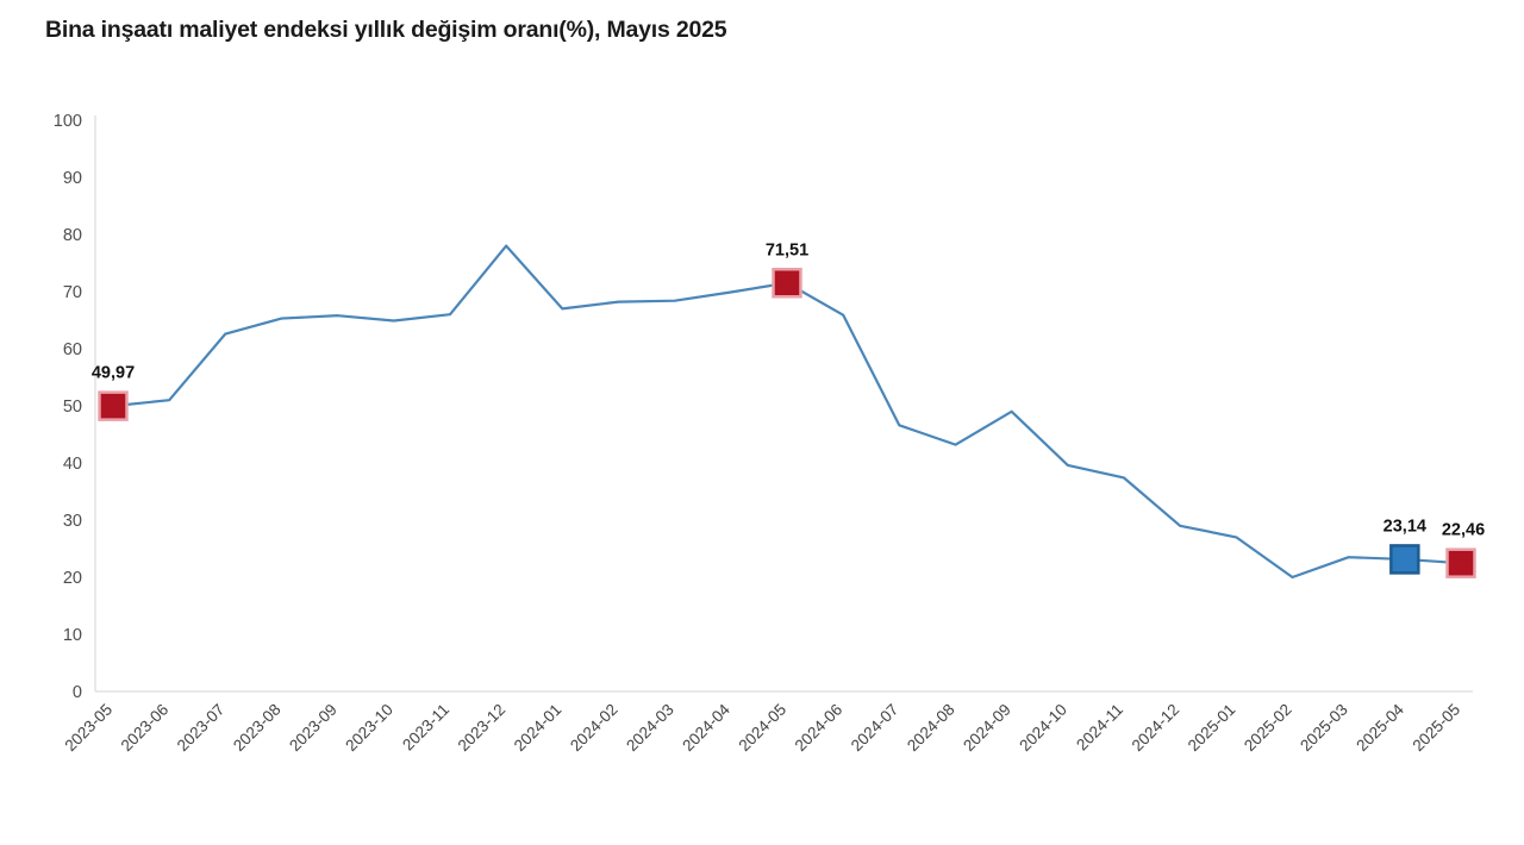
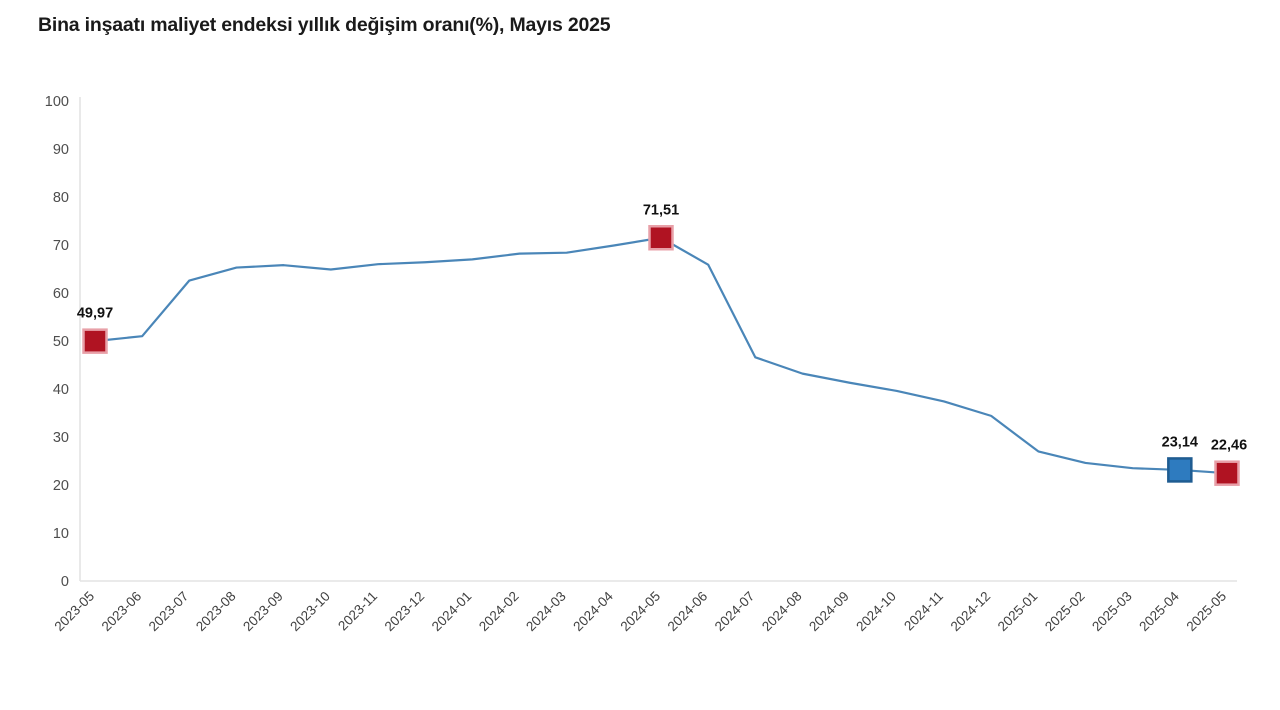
2023-12: 78 -> 66
2024-09: 49 -> 41
2024-12: 29 -> 34
2025-02: 20 -> 25
